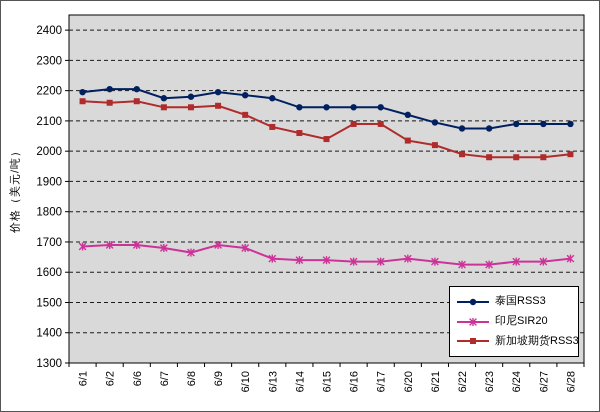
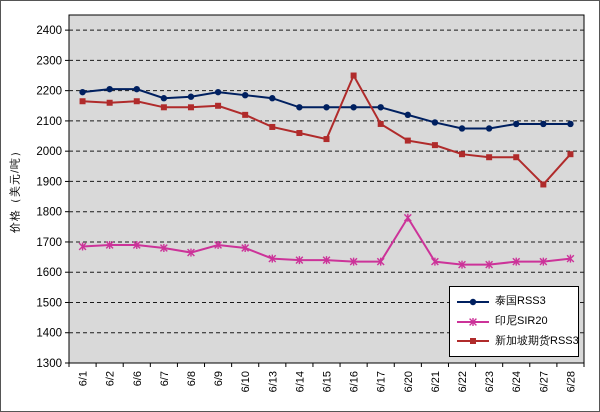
新加坡期货RSS3/6/16: 2090 -> 2250
印尼SIR20/6/20: 1640 -> 1780
新加坡期货RSS3/6/27: 1980 -> 1890
